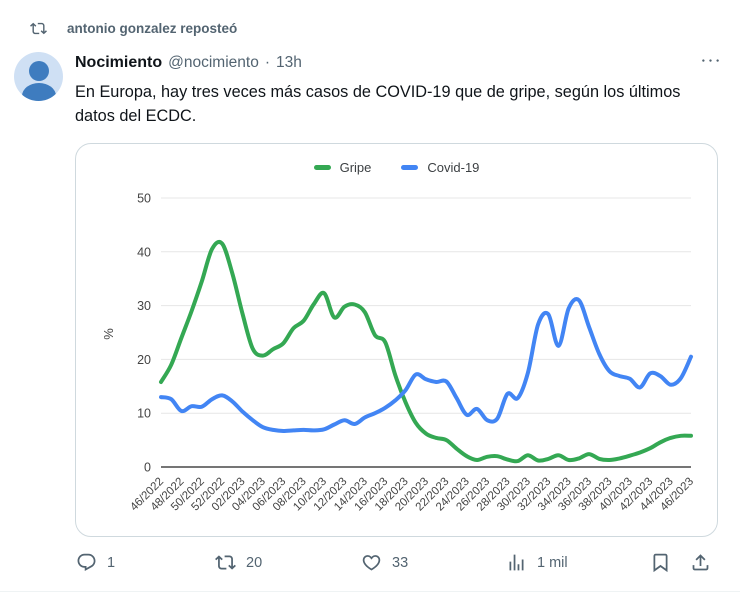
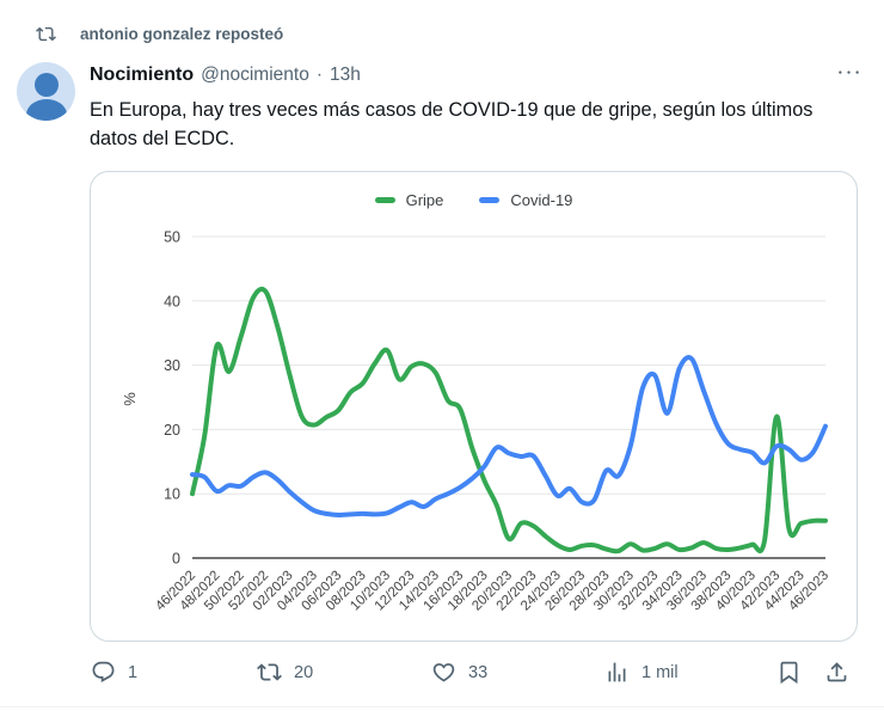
Gripe/46/2022: 16 -> 10
Gripe/48/2022: 24 -> 33
Gripe/20/2023: 6 -> 3
Gripe/42/2023: 4 -> 22
